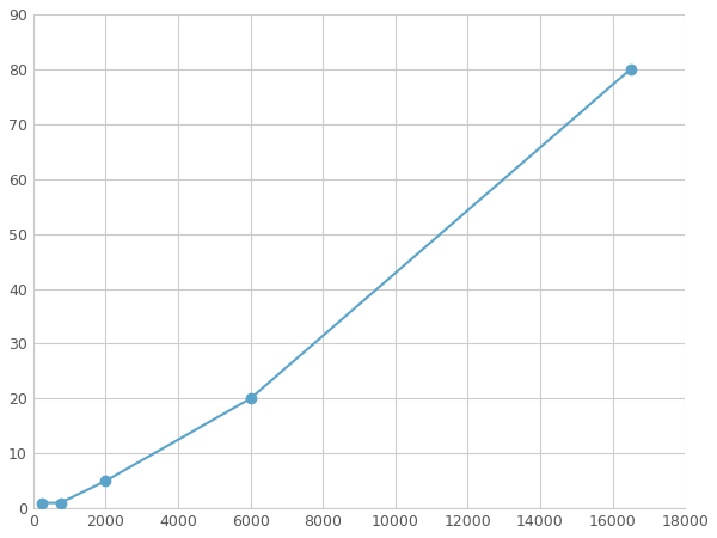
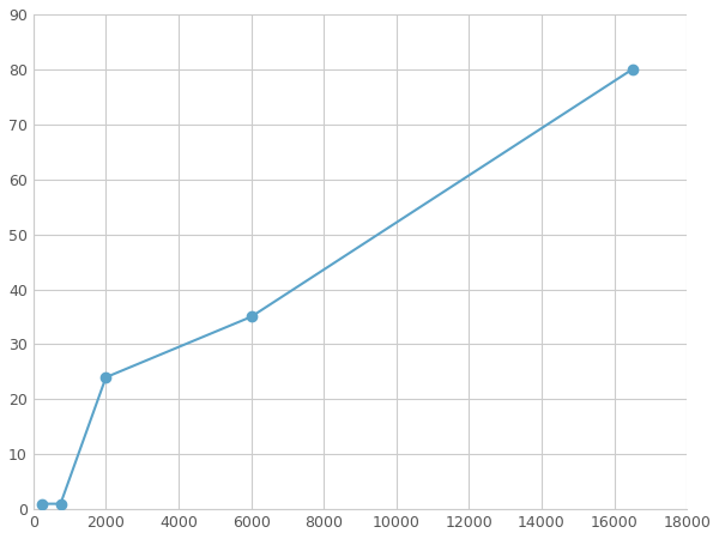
2000: 5 -> 24
6000: 20 -> 35
